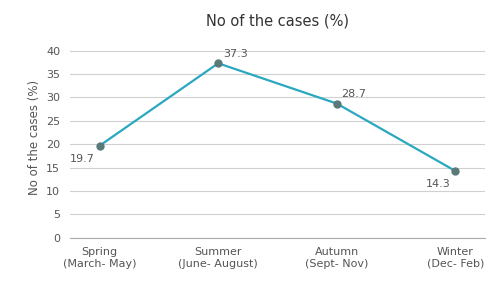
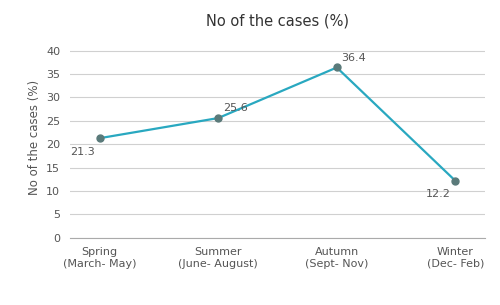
Spring (March- May): 19.7 -> 21.3
Summer (June- August): 37.3 -> 25.6
Autumn (Sept- Nov): 28.7 -> 36.4
Winter (Dec- Feb): 14.3 -> 12.2
